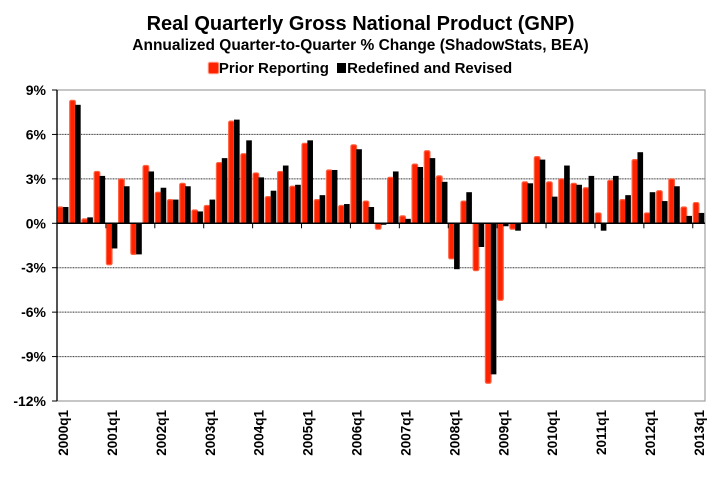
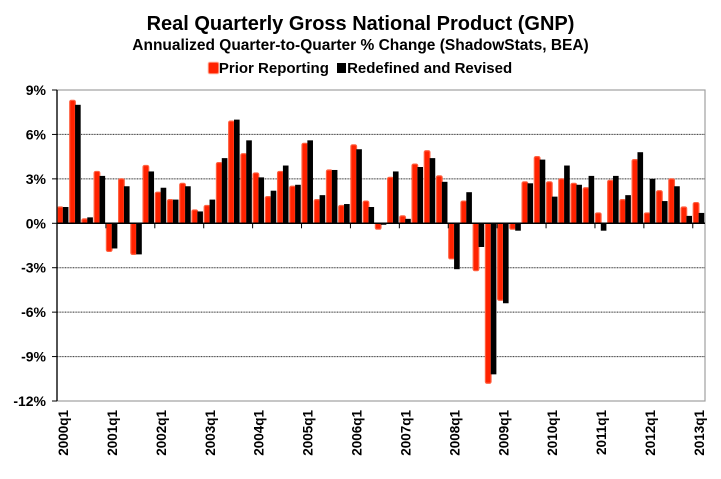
Prior Reporting/2001q1: -2.8% -> -1.9%
Redefined and Revised/2009q1: -0.2% -> -5.4%
Redefined and Revised/2012q1: 2.1% -> 3.0%
